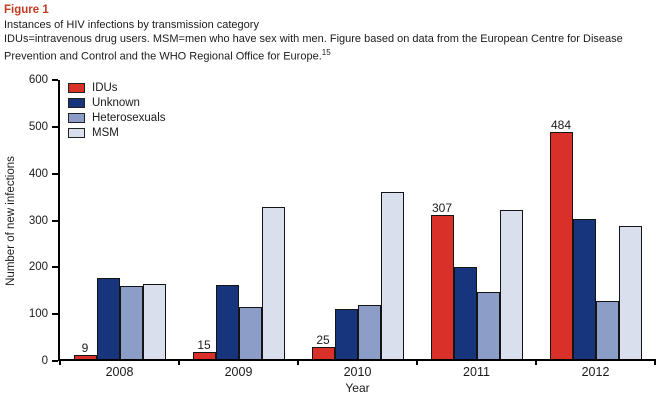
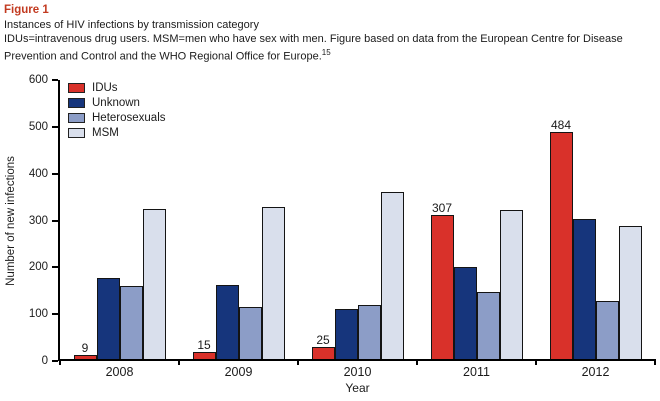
MSM/2008: 160 -> 320
